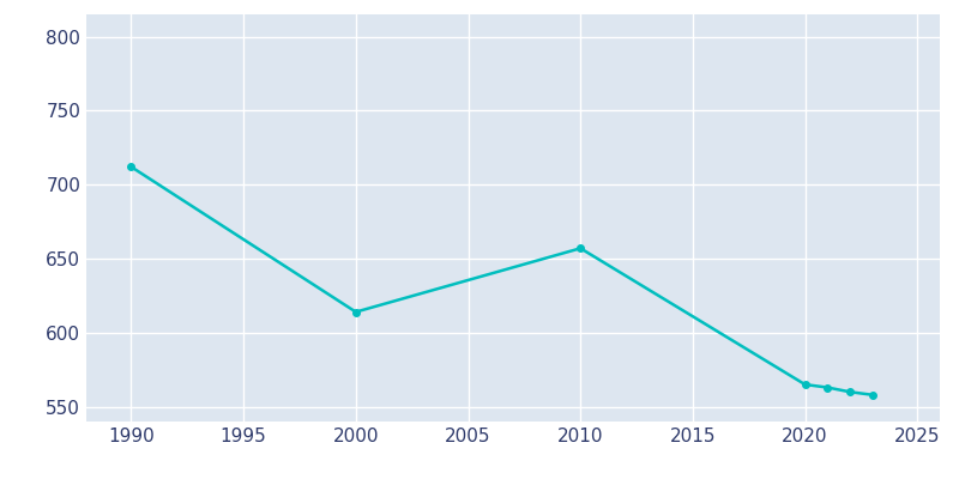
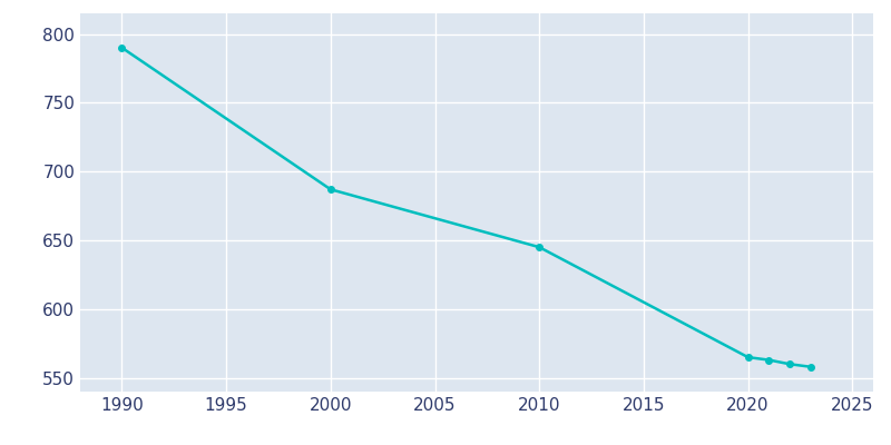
1990: 712 -> 790
2000: 614 -> 687
2010: 657 -> 645
